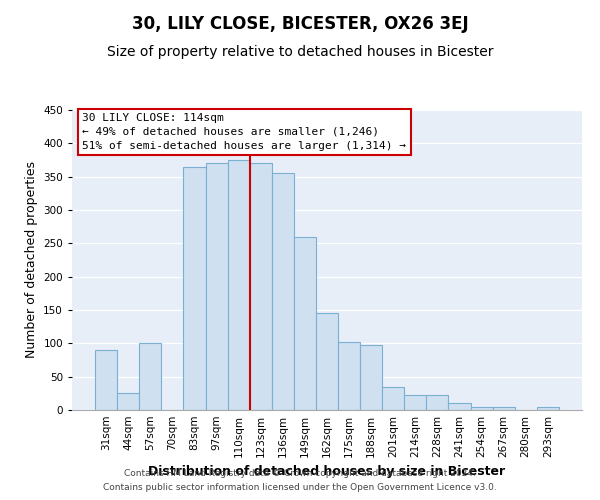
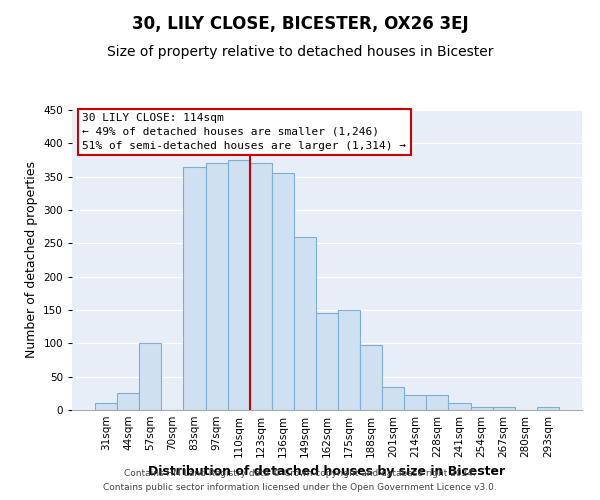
31sqm: 90 -> 10
175sqm: 102 -> 150
